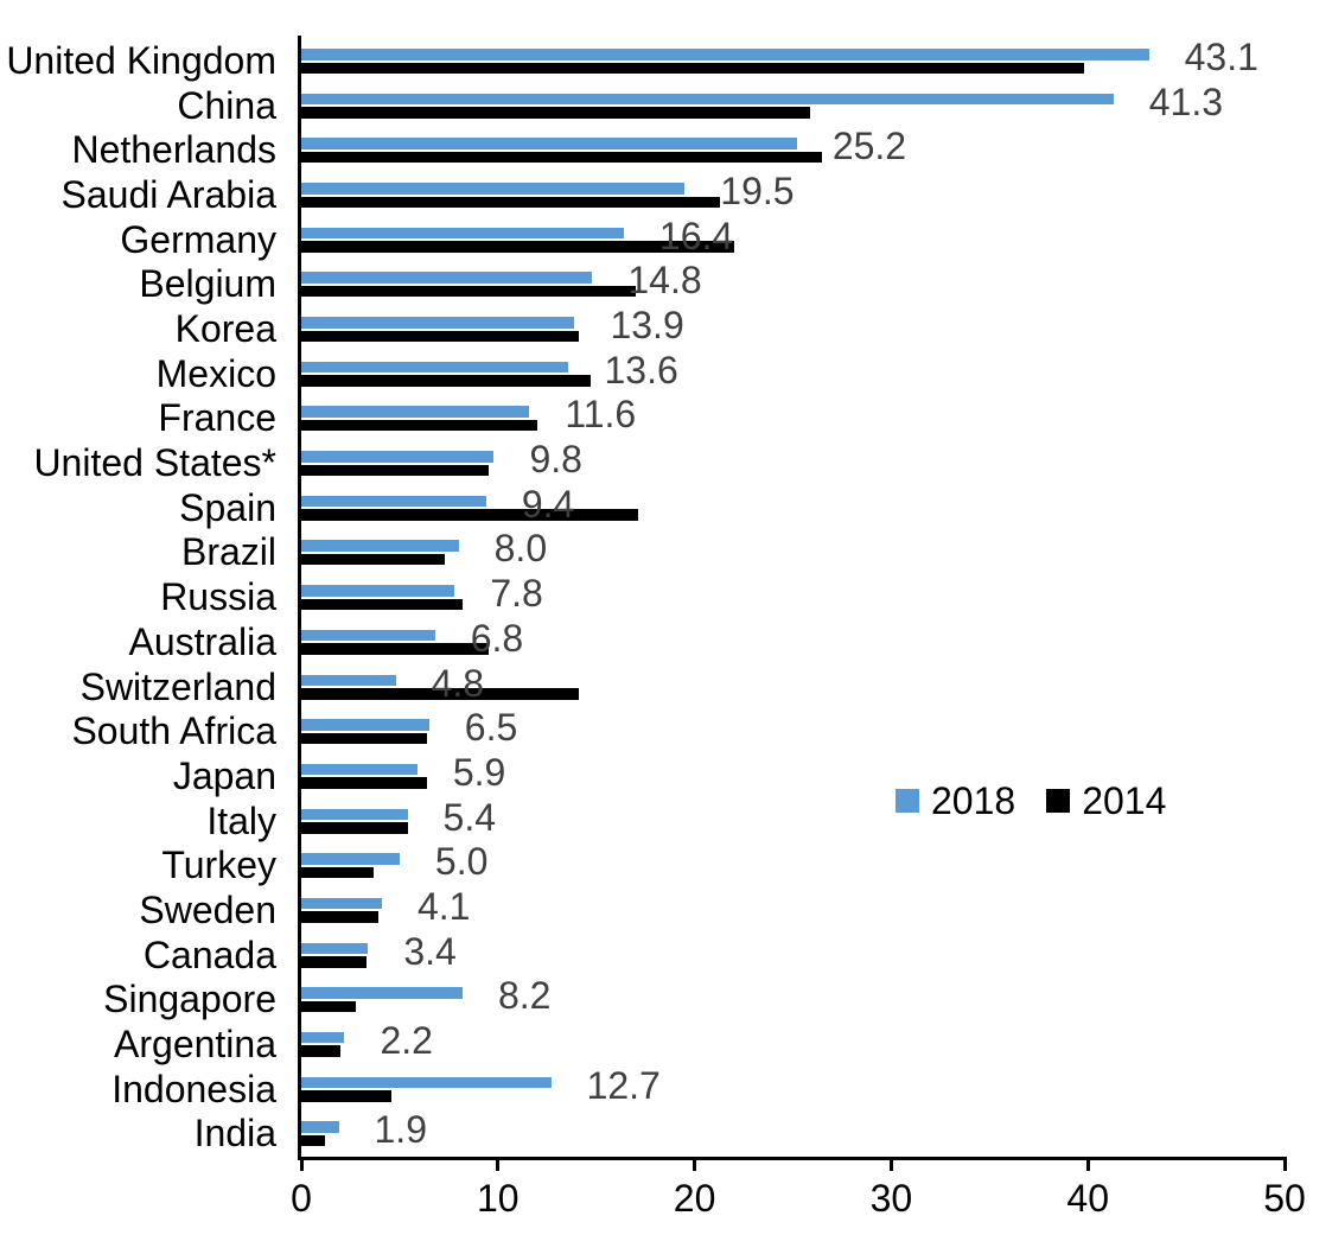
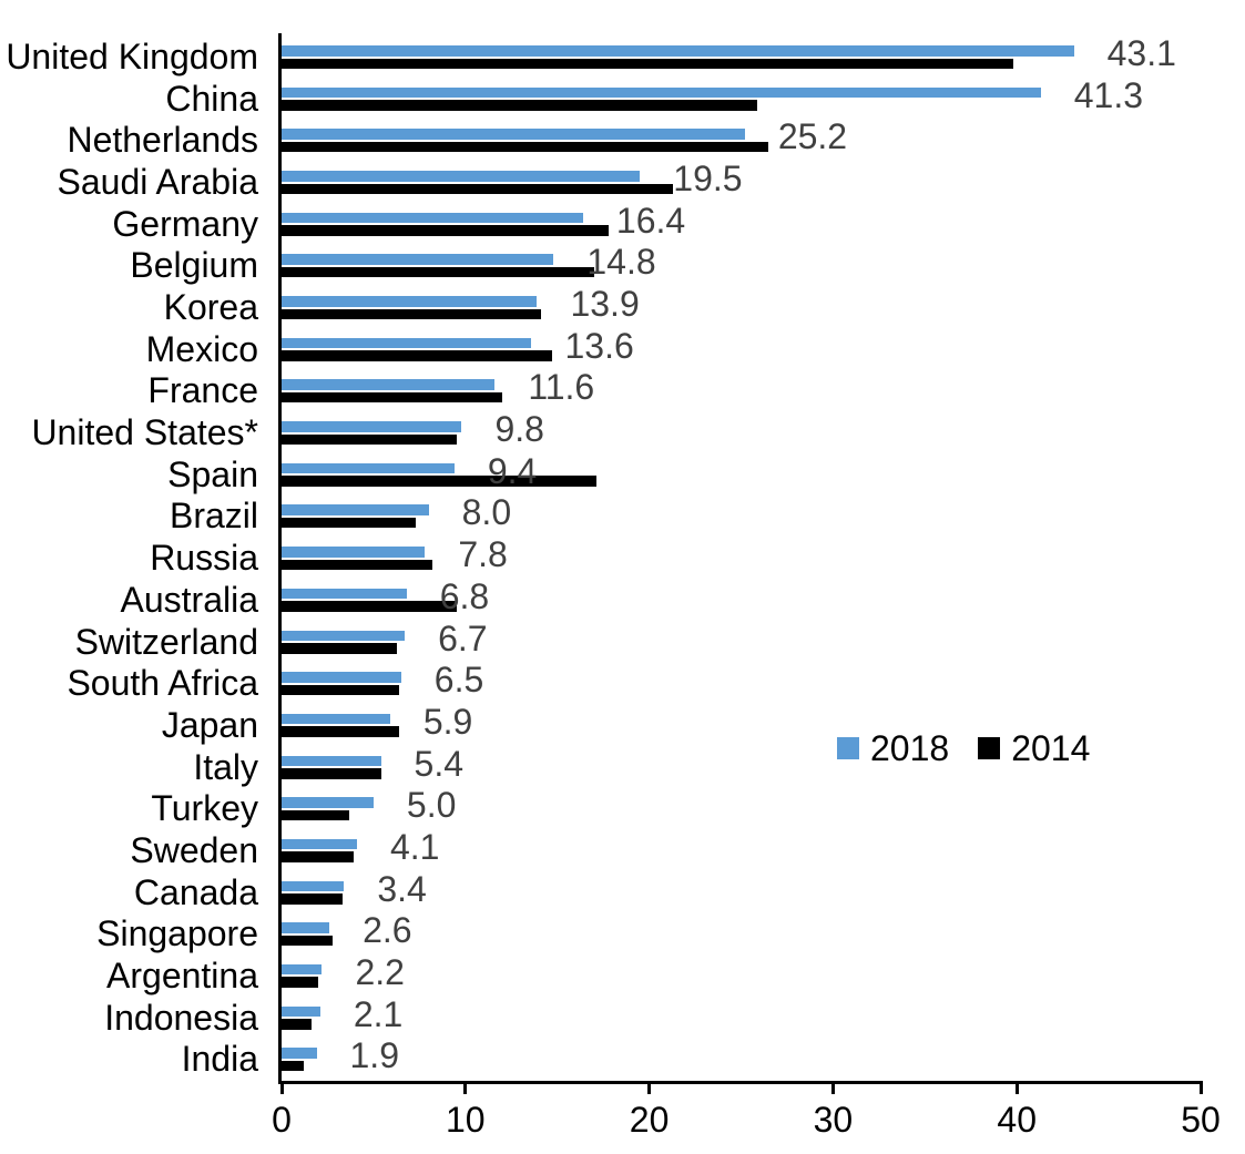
2014/Germany: 22.0 -> 17.8
2018/Switzerland: 4.8 -> 6.7
2014/Switzerland: 14.1 -> 6.3
2018/Singapore: 8.2 -> 2.6
2018/Indonesia: 12.7 -> 2.1
2014/Indonesia: 4.6 -> 1.6
